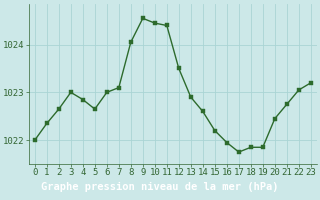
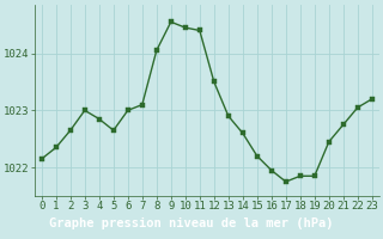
0: 1022.00 -> 1022.15
